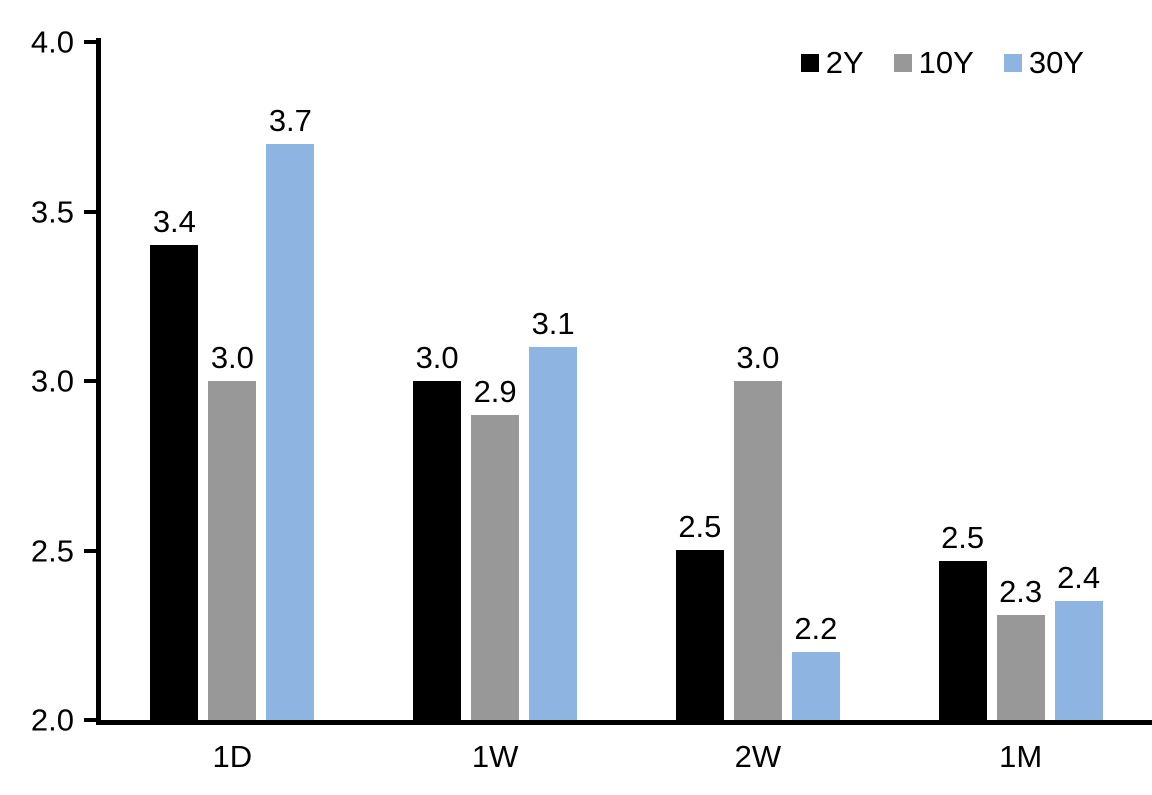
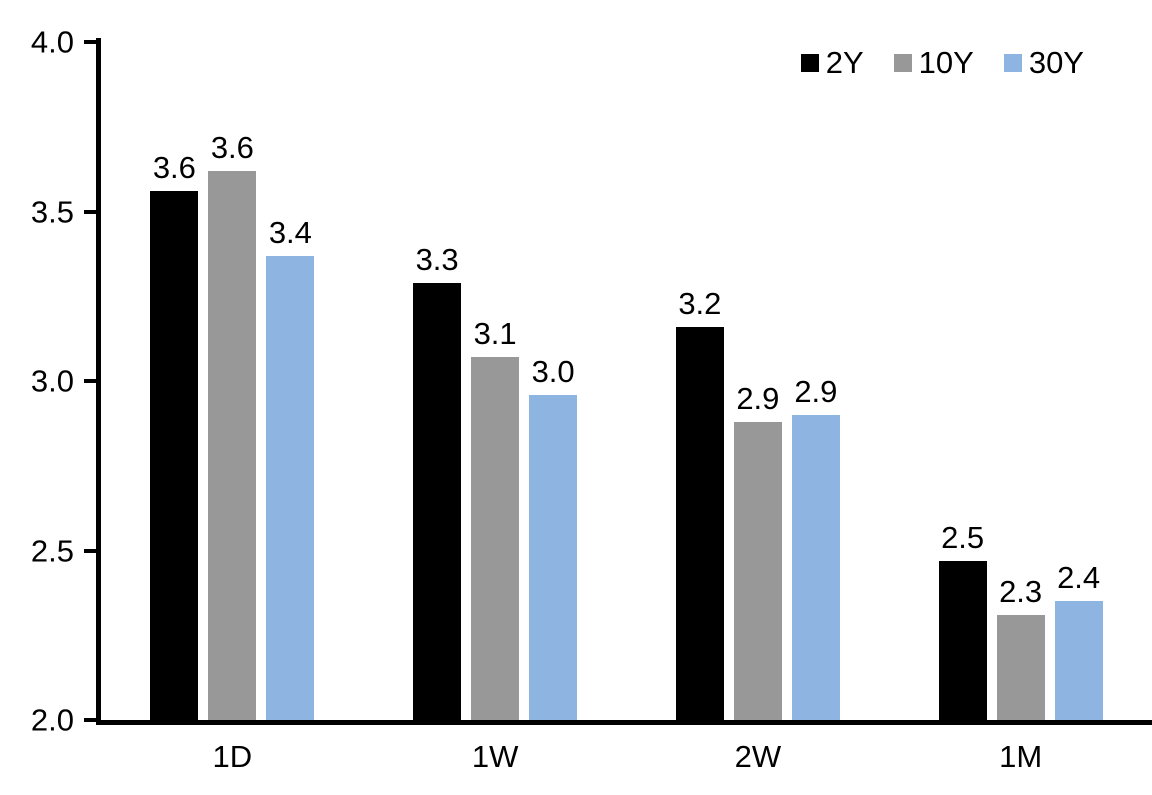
2Y/1D: 3.4 -> 3.6
10Y/1D: 3.0 -> 3.6
30Y/1D: 3.7 -> 3.4
2Y/1W: 3.0 -> 3.3
10Y/1W: 2.9 -> 3.1
30Y/1W: 3.1 -> 3.0
2Y/2W: 2.5 -> 3.2
10Y/2W: 3.0 -> 2.9
30Y/2W: 2.2 -> 2.9
